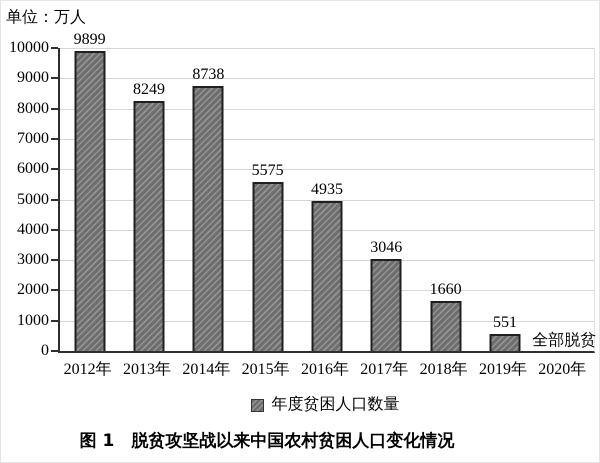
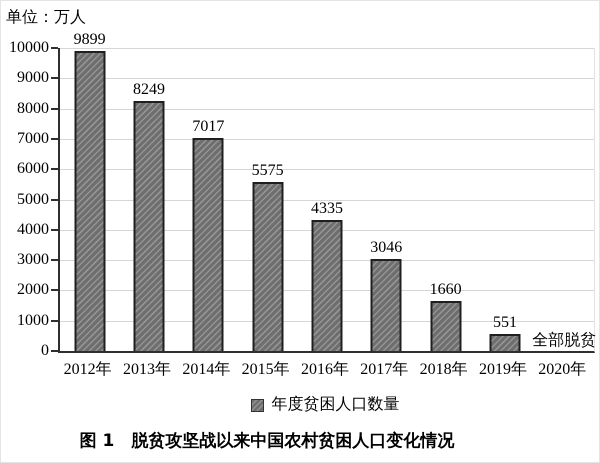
2014年: 8738 -> 7017
2016年: 4935 -> 4335
